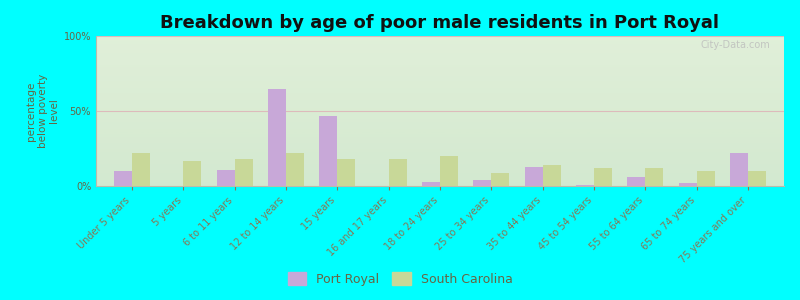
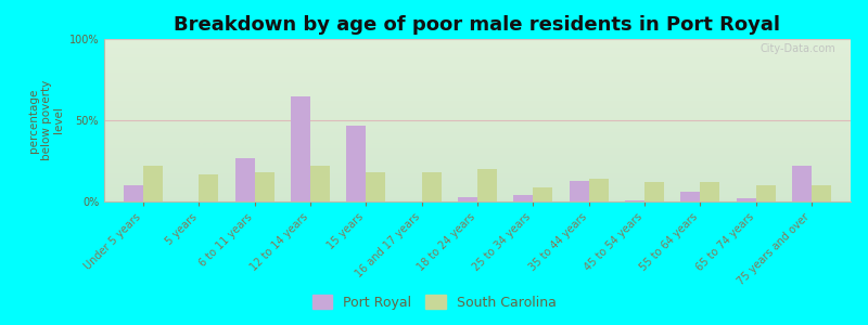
Port Royal/6 to 11 years: 11% -> 27%
